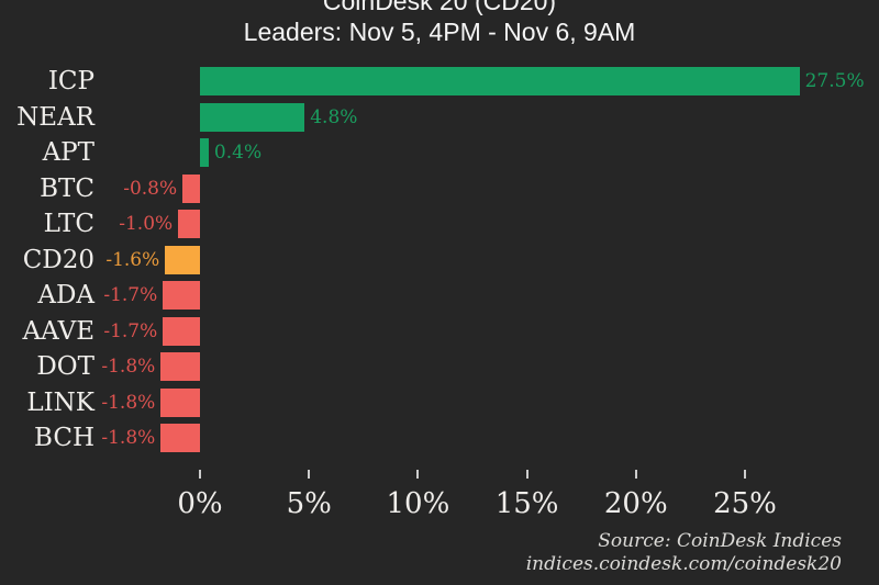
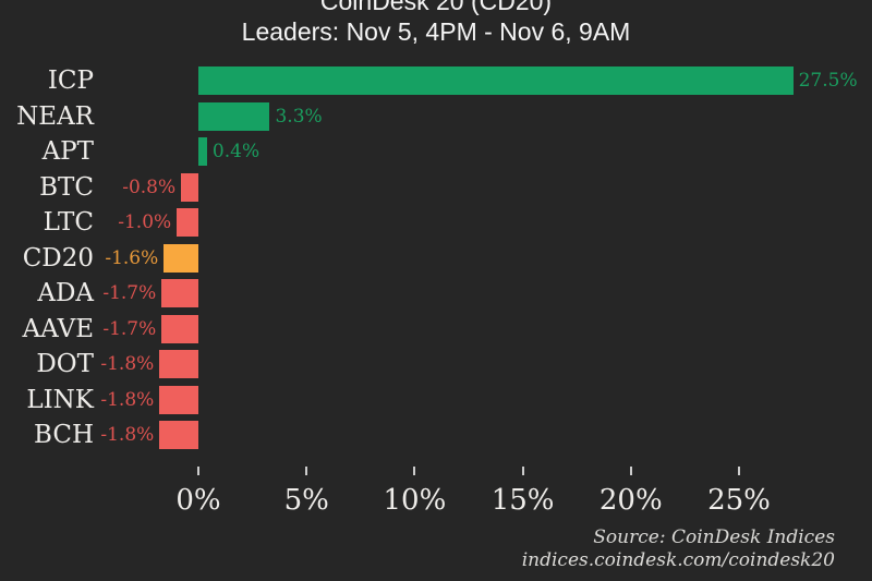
NEAR: 4.8% -> 3.3%
